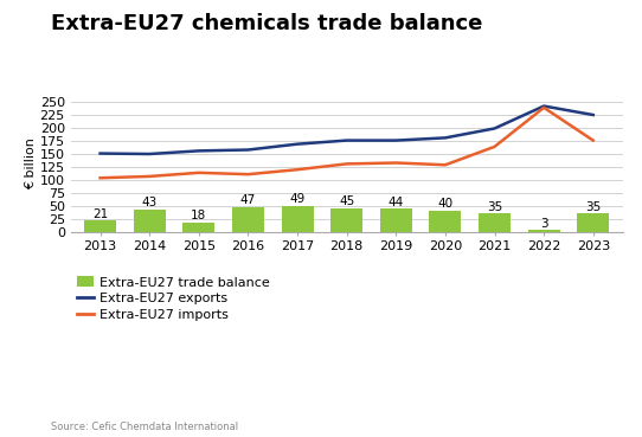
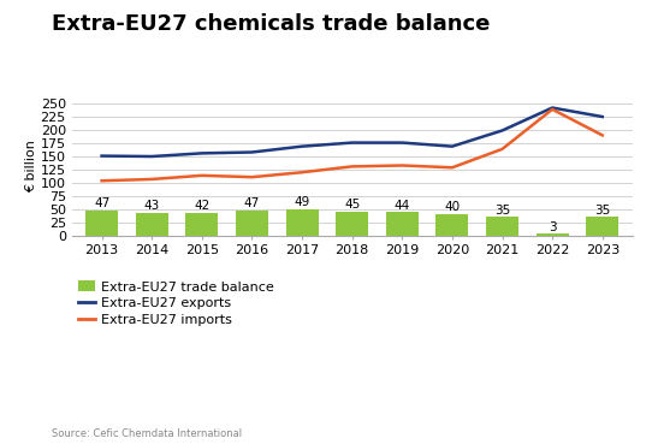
Extra-EU27 trade balance/2013: 21 -> 47
Extra-EU27 trade balance/2015: 18 -> 42
Extra-EU27 exports/2020: 180 -> 168
Extra-EU27 imports/2023: 175 -> 189
